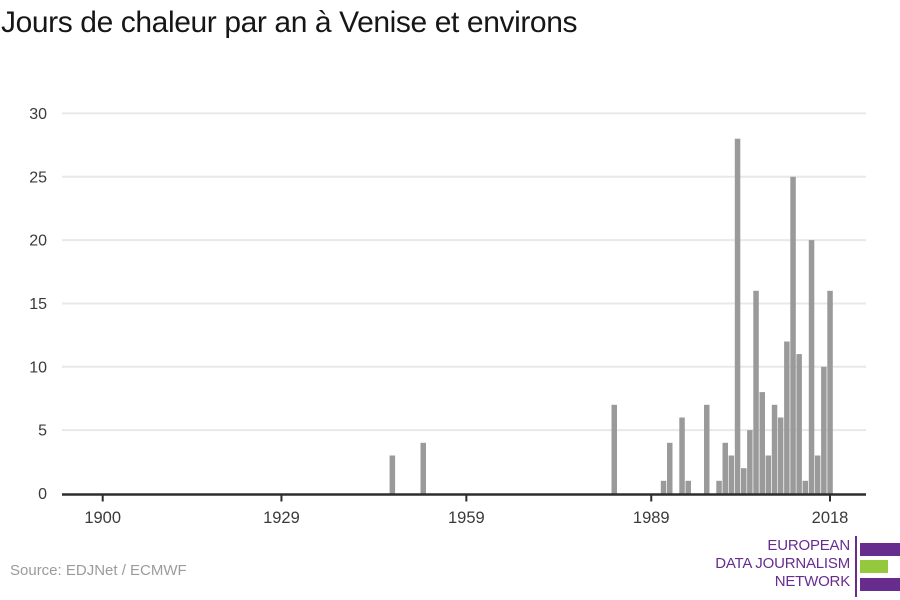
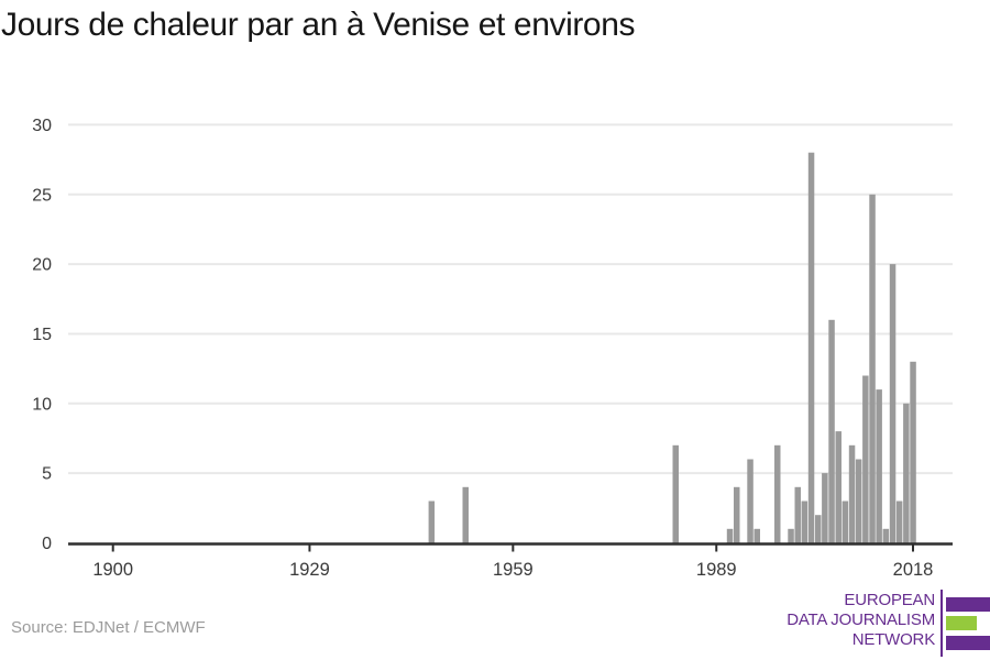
2018: 16 -> 13
